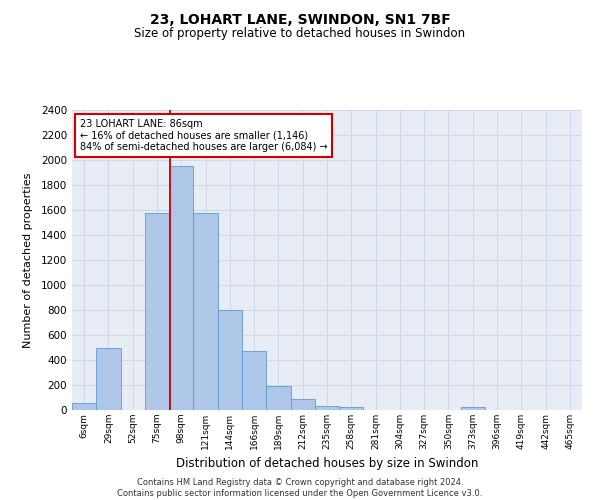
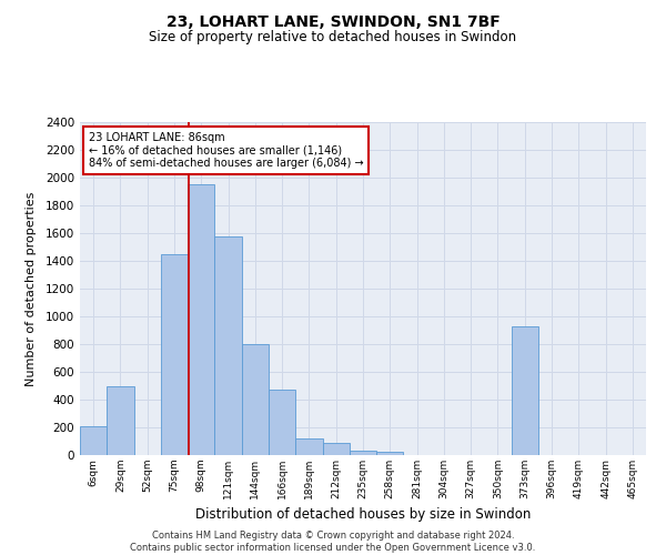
6sqm: 60 -> 210
75sqm: 1580 -> 1450
189sqm: 200 -> 120
373sqm: 20 -> 930
